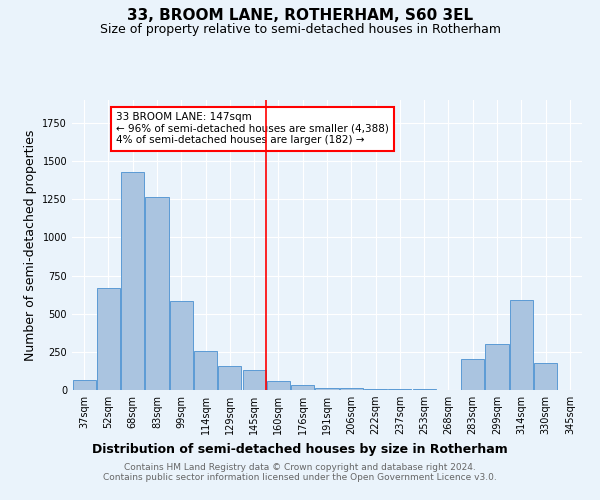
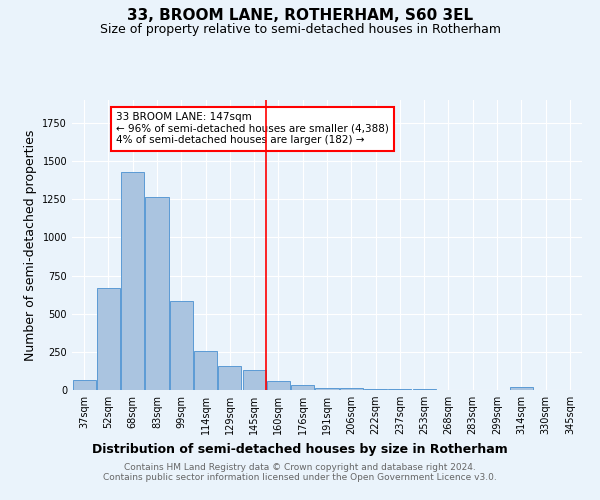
283sqm: 200 -> 0
299sqm: 300 -> 0
314sqm: 590 -> 20
330sqm: 180 -> 0
